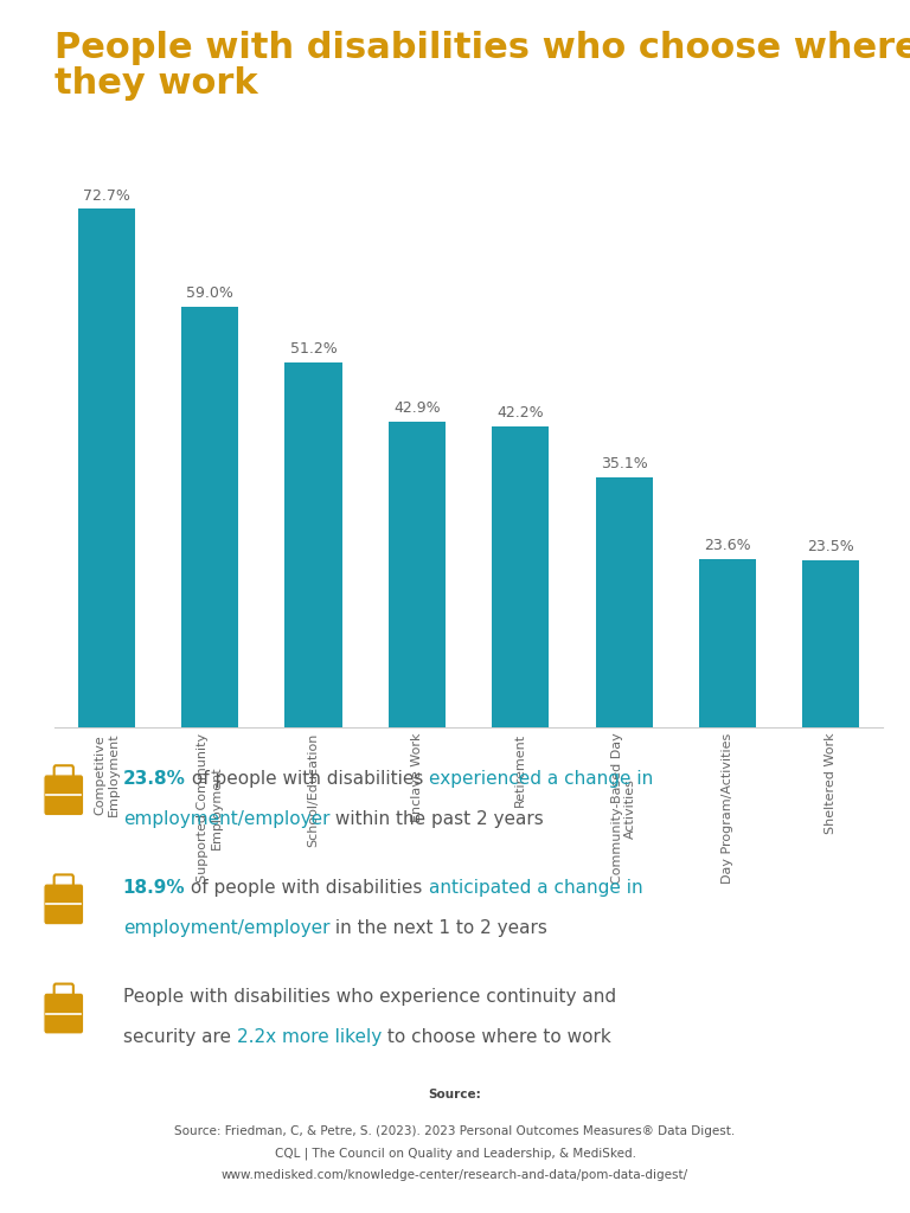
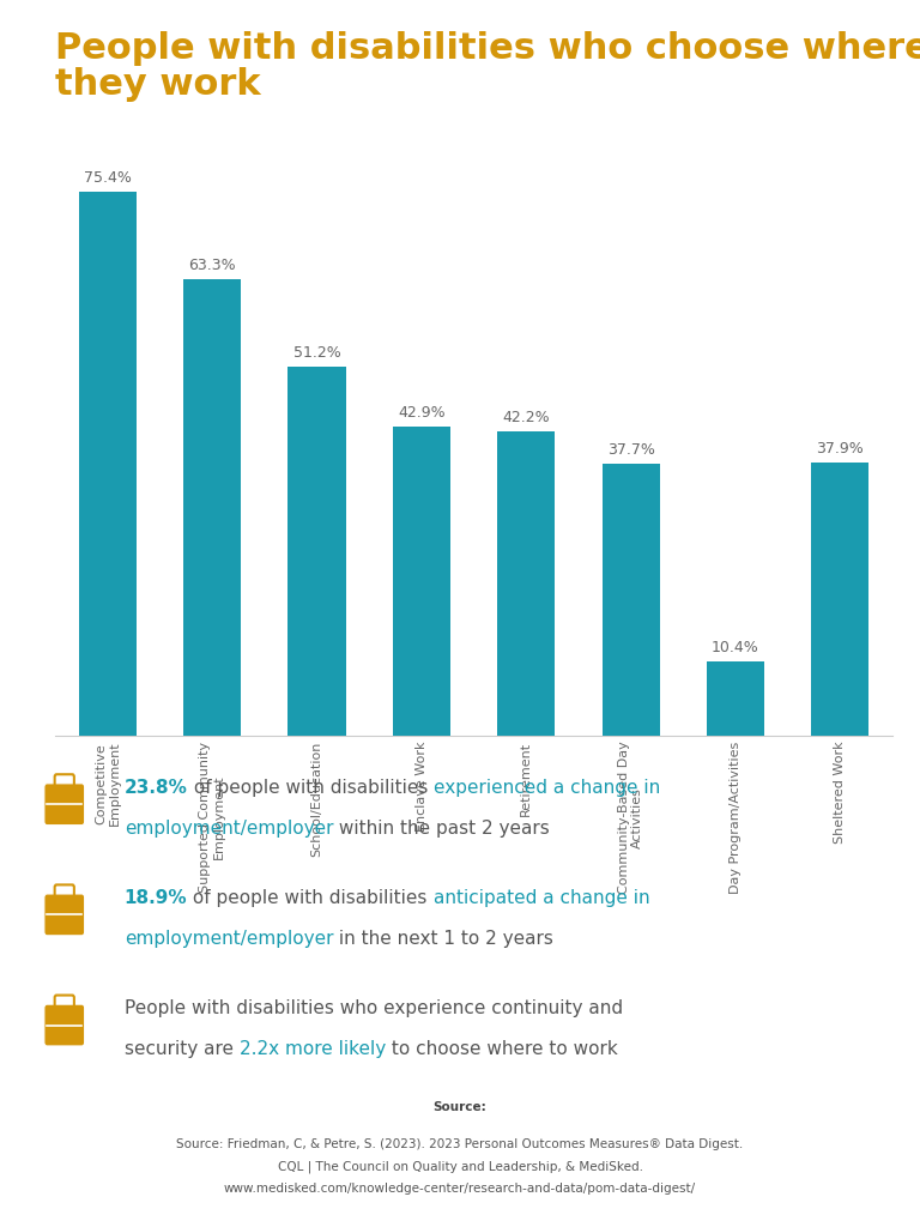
Competitive Employment: 72.7% -> 75.4%
Supported Community Employment: 59.0% -> 63.3%
Community-Based Day Activities: 35.1% -> 37.7%
Day Program/Activities: 23.6% -> 10.4%
Sheltered Work: 23.5% -> 37.9%
